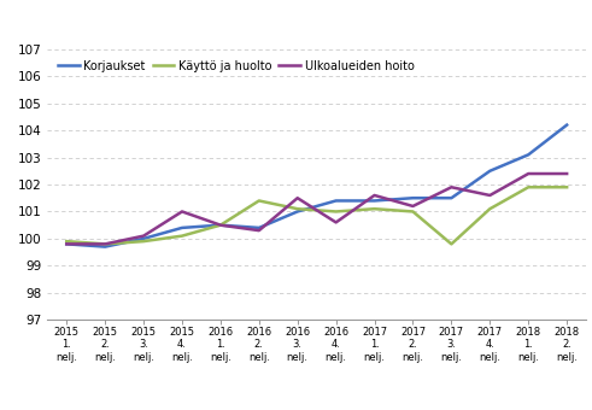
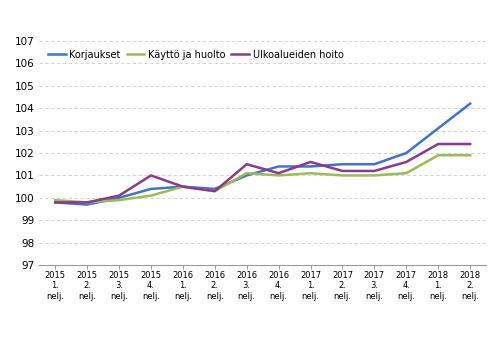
Käyttö ja huolto/2016 2. nelj.: 101.4 -> 100.3
Ulkoalueiden hoito/2016 4. nelj.: 100.6 -> 101.1
Käyttö ja huolto/2017 3. nelj.: 99.8 -> 101.0
Ulkoalueiden hoito/2017 3. nelj.: 101.9 -> 101.2
Korjaukset/2017 4. nelj.: 102.5 -> 102.0
